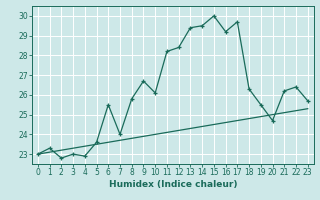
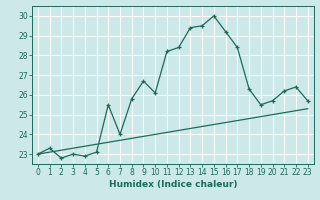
5: 23.6 -> 23.1
17: 29.7 -> 28.4
20: 24.7 -> 25.7
